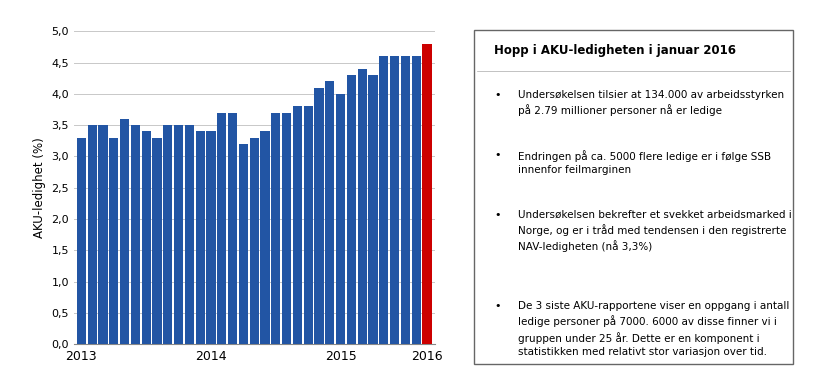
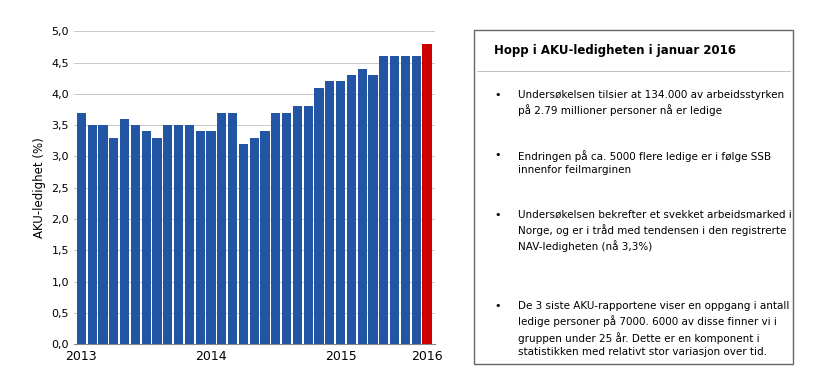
2013: 3,3 -> 3,7
2015: 4,0 -> 4,2
